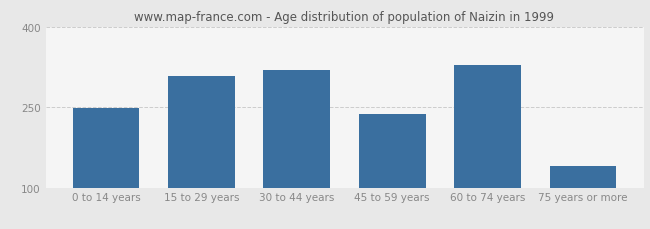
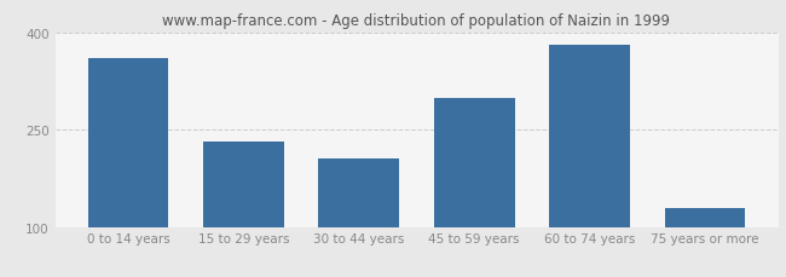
0 to 14 years: 248 -> 360
15 to 29 years: 308 -> 232
30 to 44 years: 320 -> 206
45 to 59 years: 238 -> 298
60 to 74 years: 328 -> 380
75 years or more: 140 -> 130
